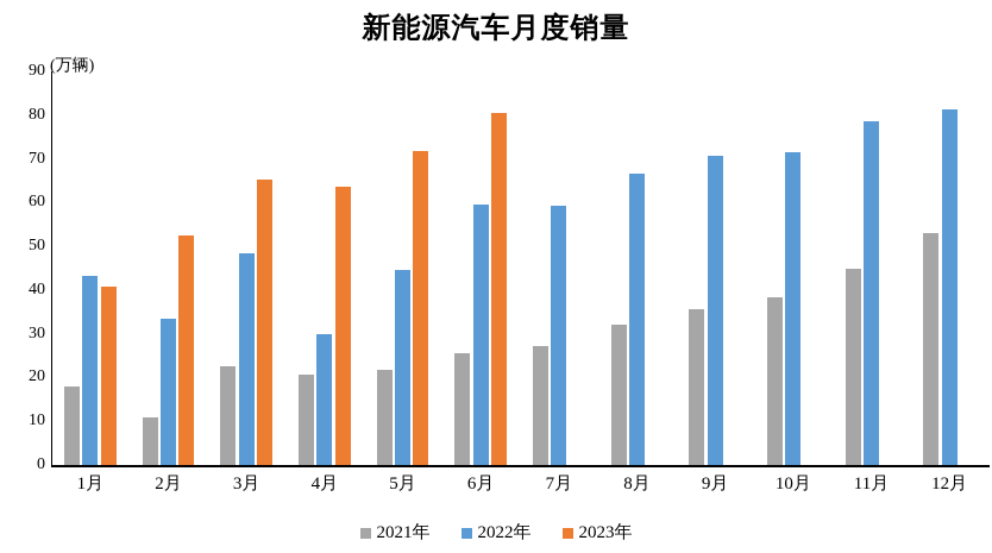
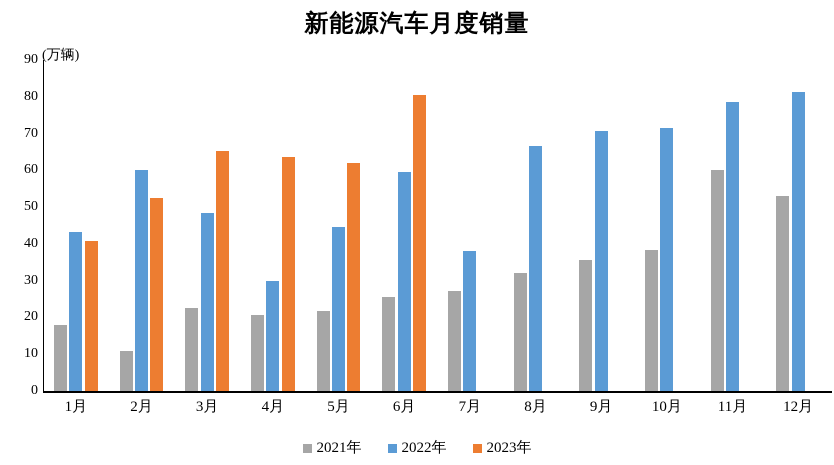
2022年/2月: 33 -> 60
2023年/5月: 72 -> 62
2022年/7月: 59 -> 38
2021年/11月: 45 -> 60
